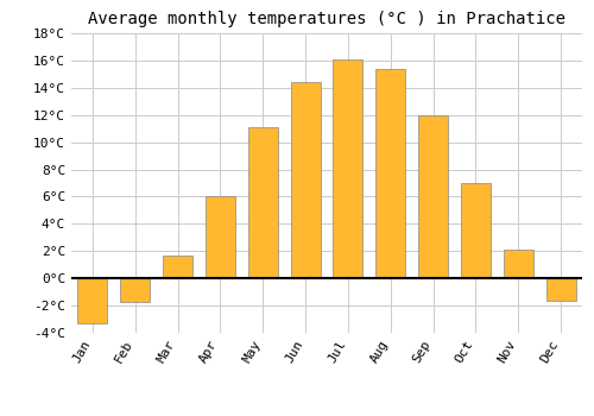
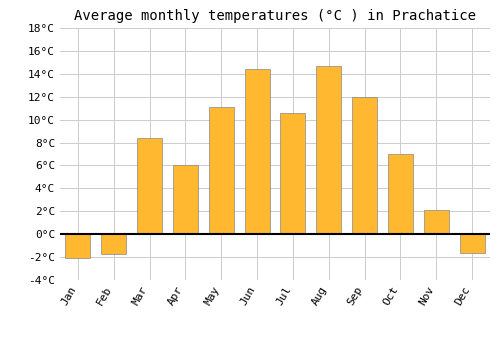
Jan: -3.3°C -> -2.1°C
Mar: 1.7°C -> 8.4°C
Jul: 16.1°C -> 10.6°C
Aug: 15.4°C -> 14.7°C
